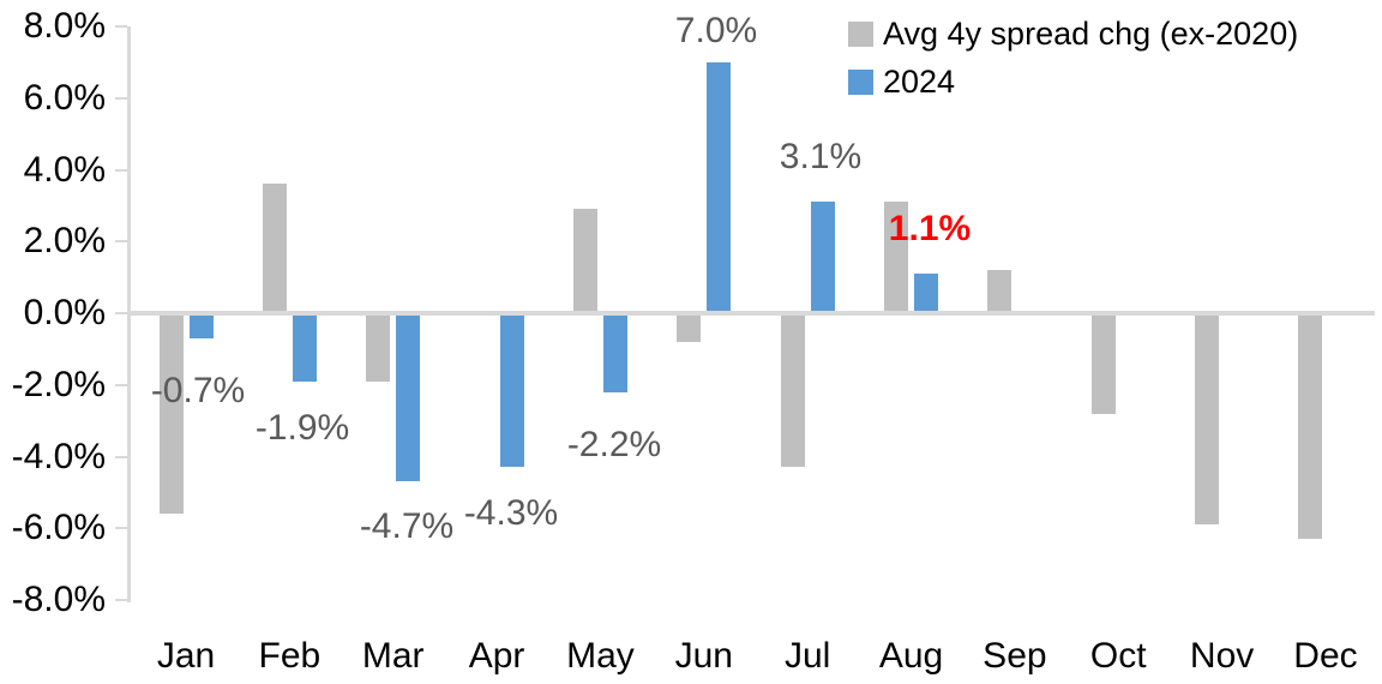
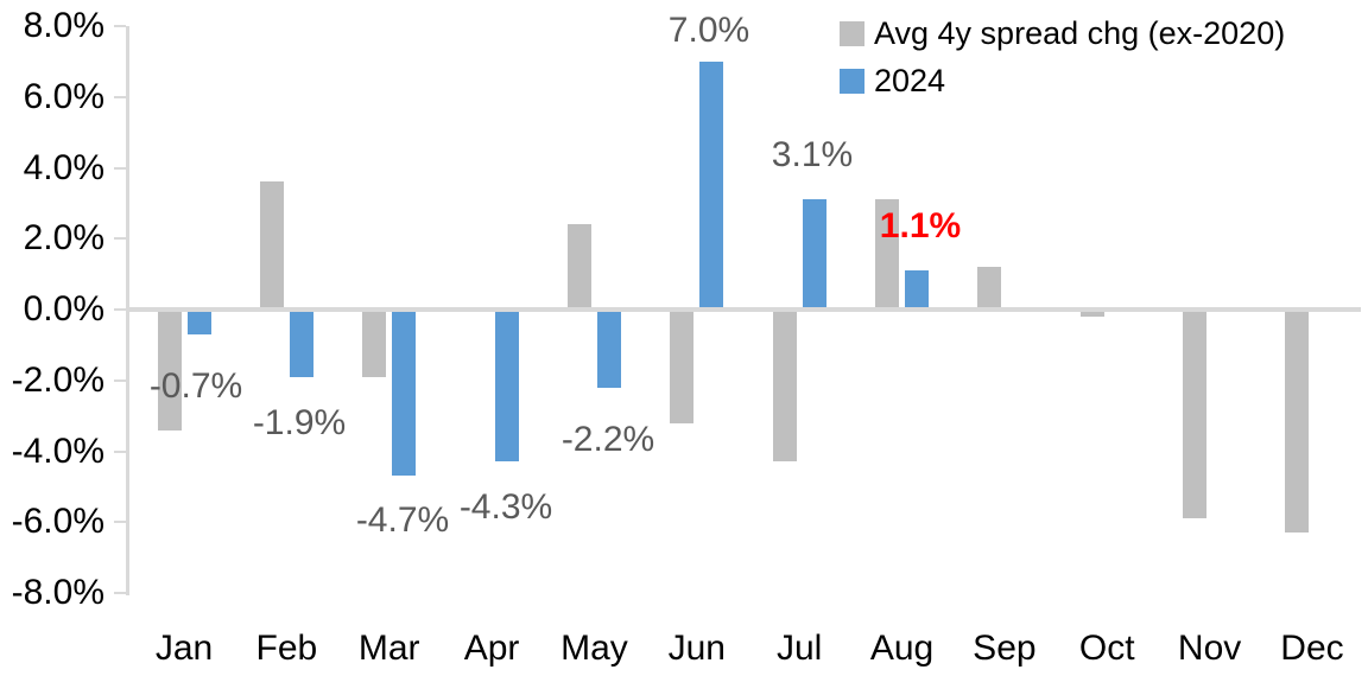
Avg 4y spread chg (ex-2020)/Jan: -5.6% -> -3.4%
Avg 4y spread chg (ex-2020)/May: 2.9% -> 2.4%
Avg 4y spread chg (ex-2020)/Jun: -0.8% -> -3.2%
Avg 4y spread chg (ex-2020)/Oct: -2.8% -> -0.2%
